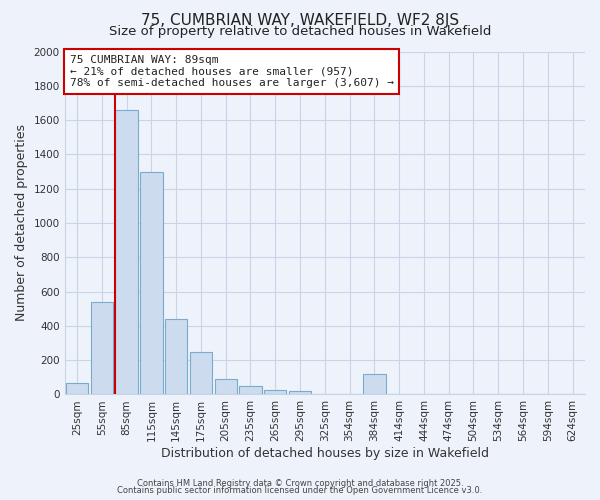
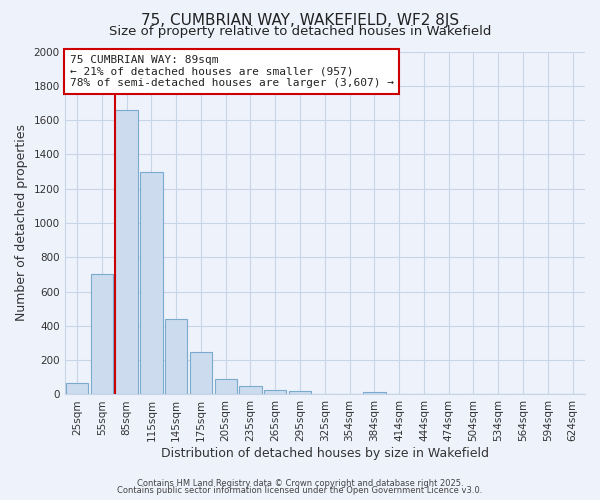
55sqm: 540 -> 700
384sqm: 120 -> 20
